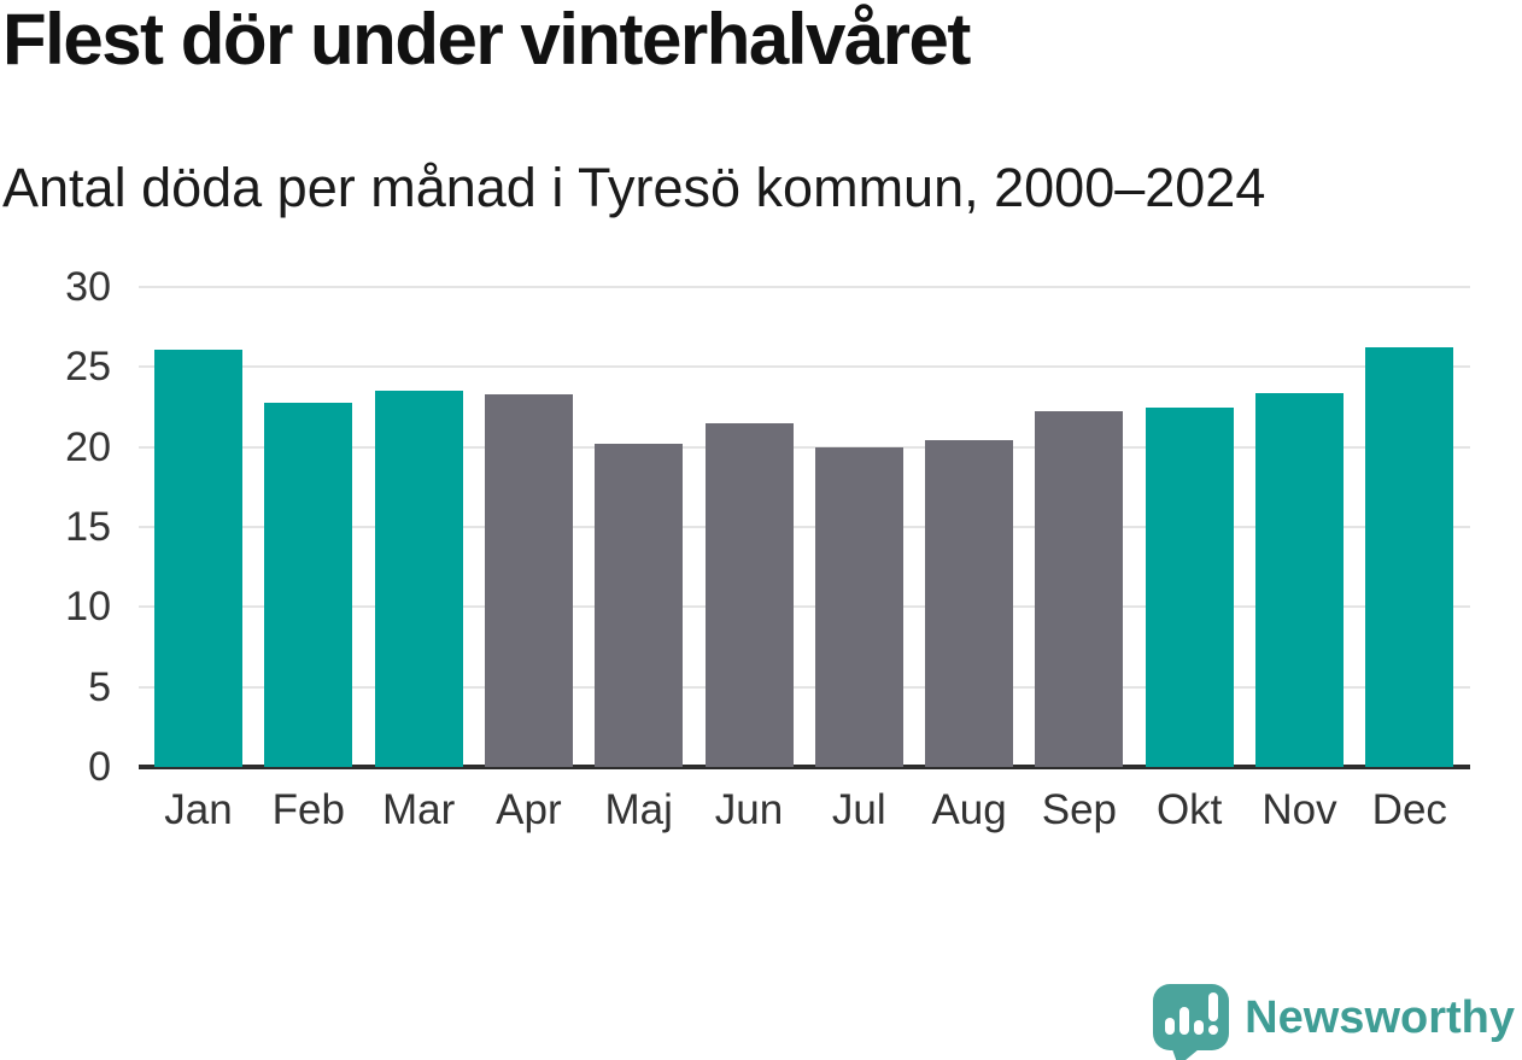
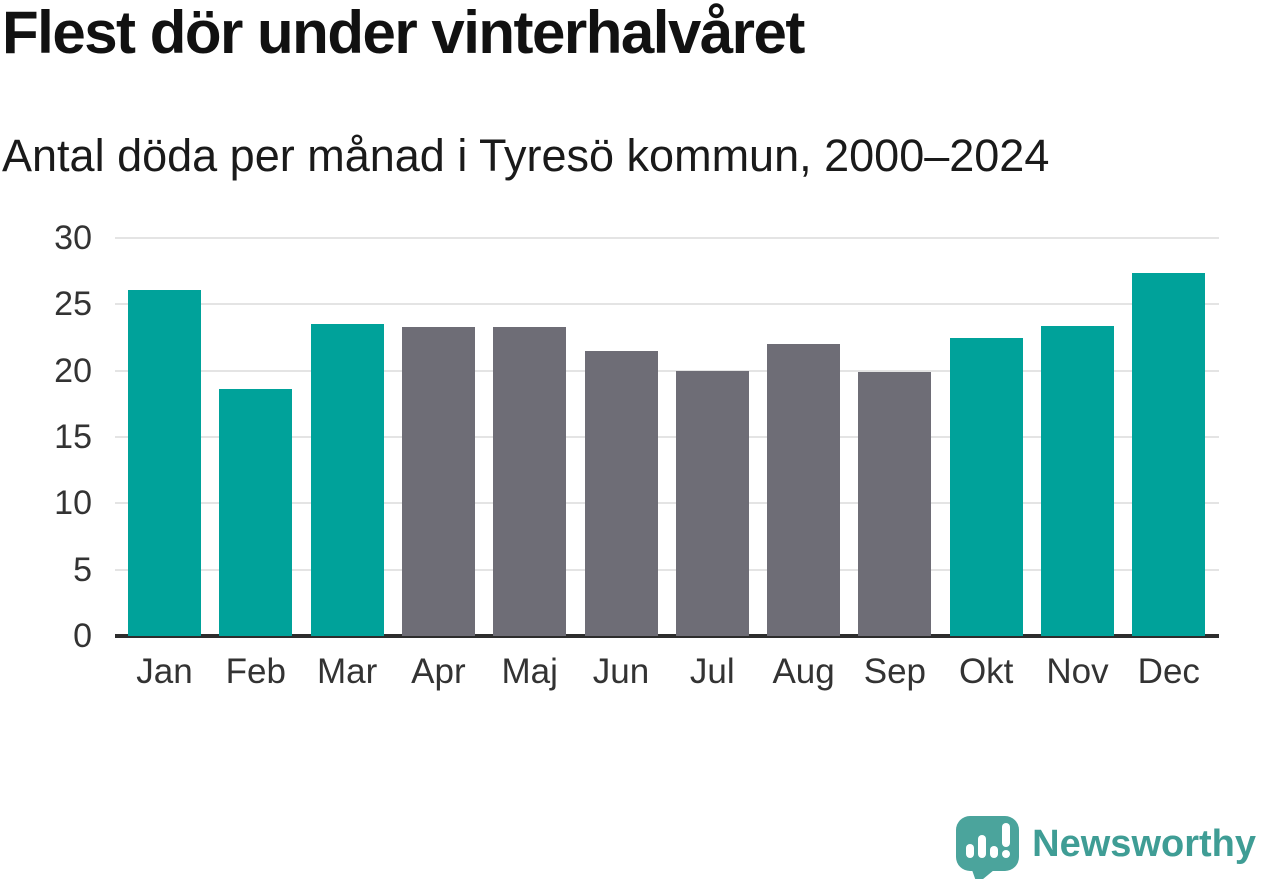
Feb: 22.8 -> 18.6
Maj: 20.2 -> 23.3
Aug: 20.4 -> 22.0
Sep: 22.2 -> 19.9
Dec: 26.2 -> 27.4
